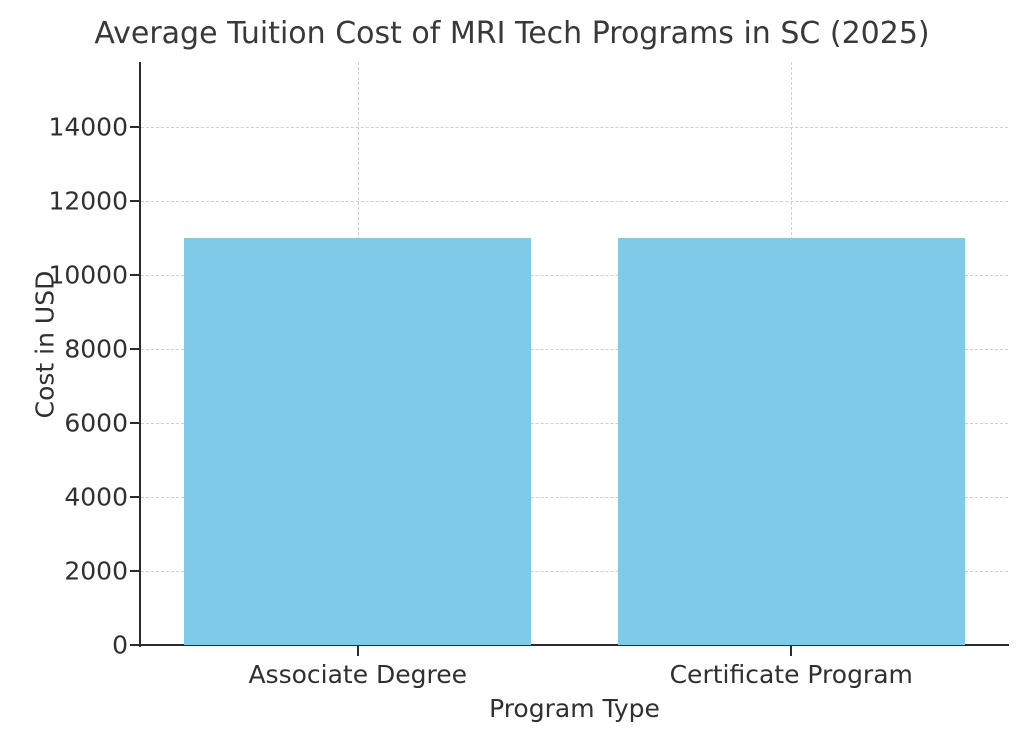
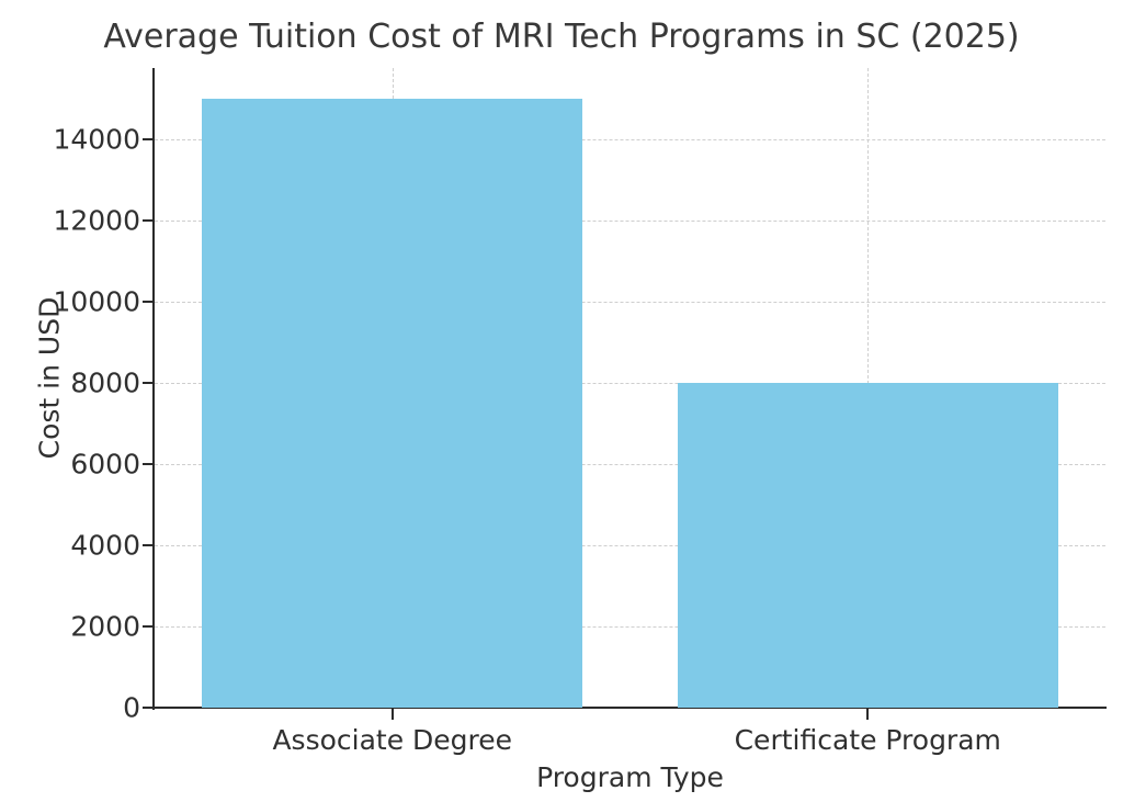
Associate Degree: 11000 -> 15000
Certificate Program: 11000 -> 8000
